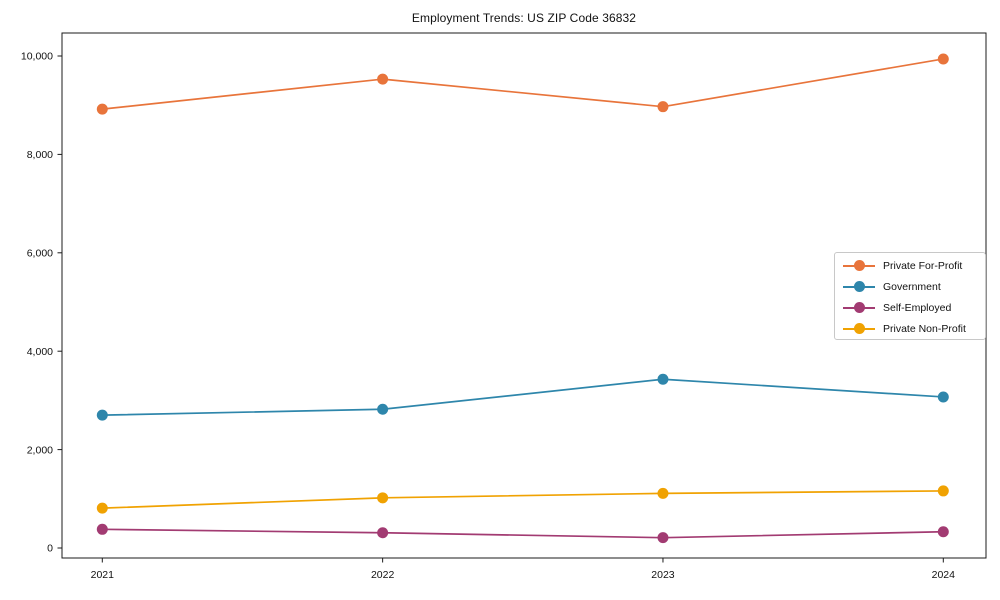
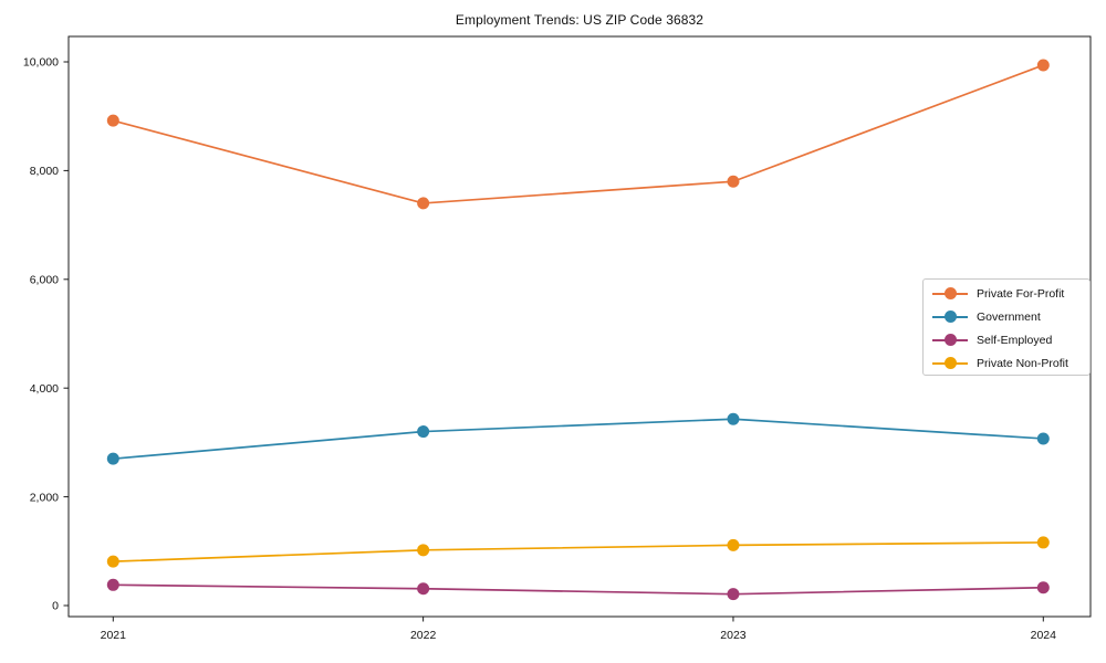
Private For-Profit/2022: 9500 -> 7400
Government/2022: 2800 -> 3200
Private For-Profit/2023: 9000 -> 7800
